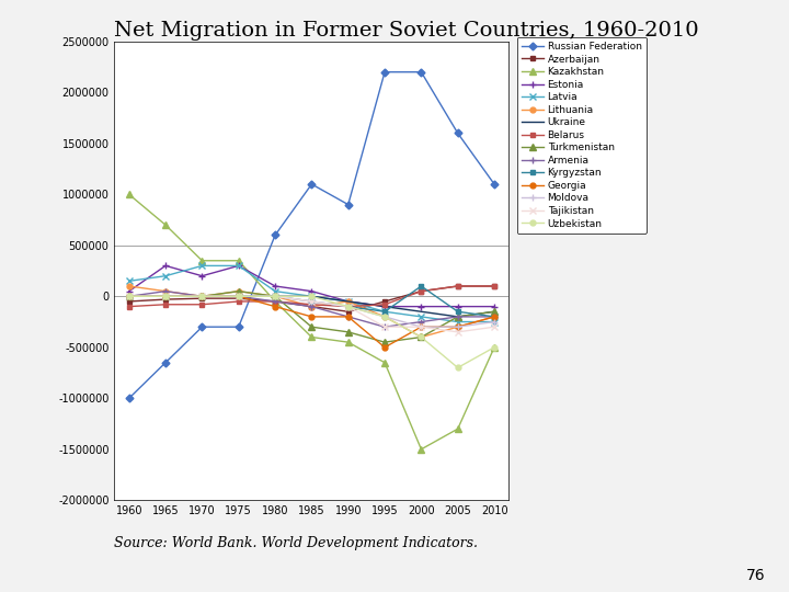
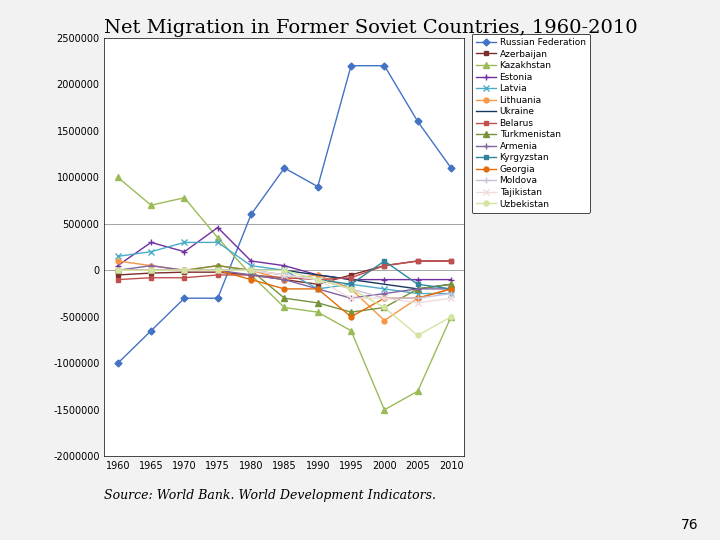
Kazakhstan/1970: 350000 -> 780000
Estonia/1975: 300000 -> 460000
Latvia/1990: -50000 -> -200000
Lithuania/2000: -400000 -> -540000
